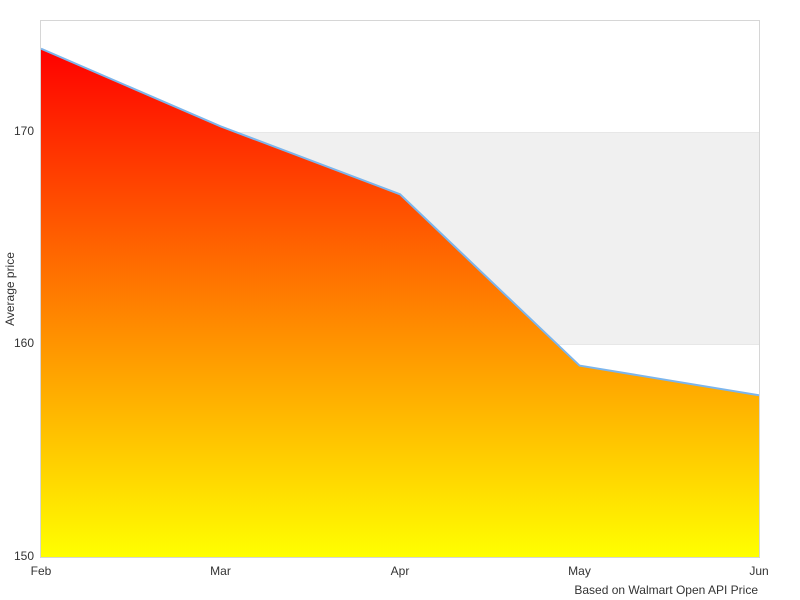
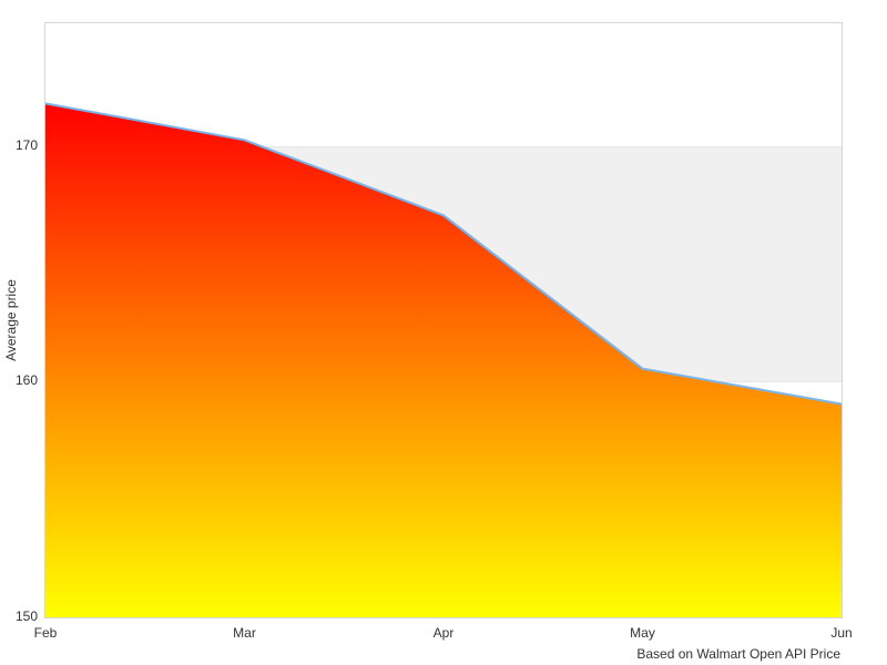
Feb: 173.9 -> 171.8
May: 159.0 -> 160.6
Jun: 157.6 -> 159.1
